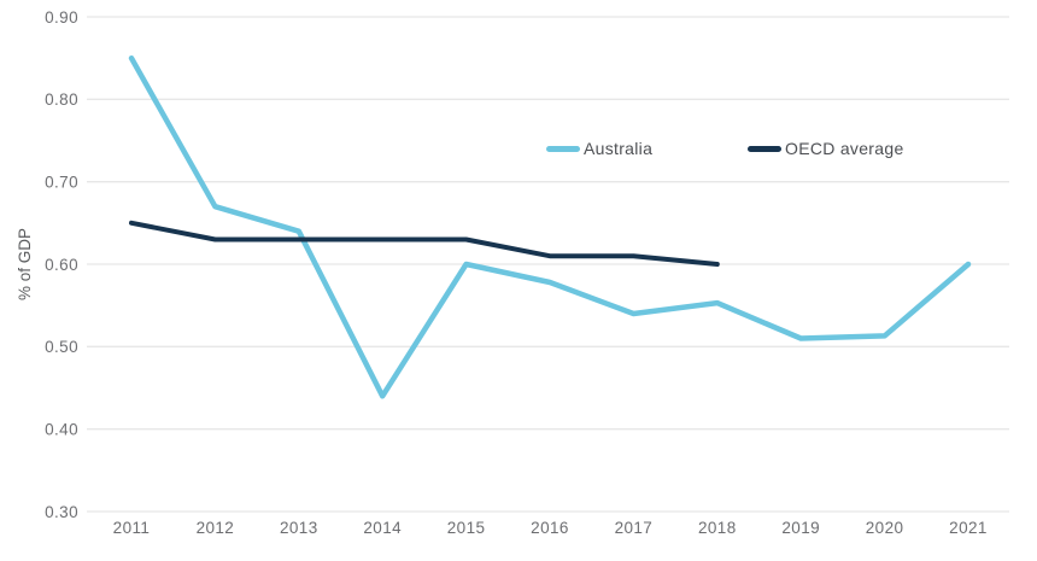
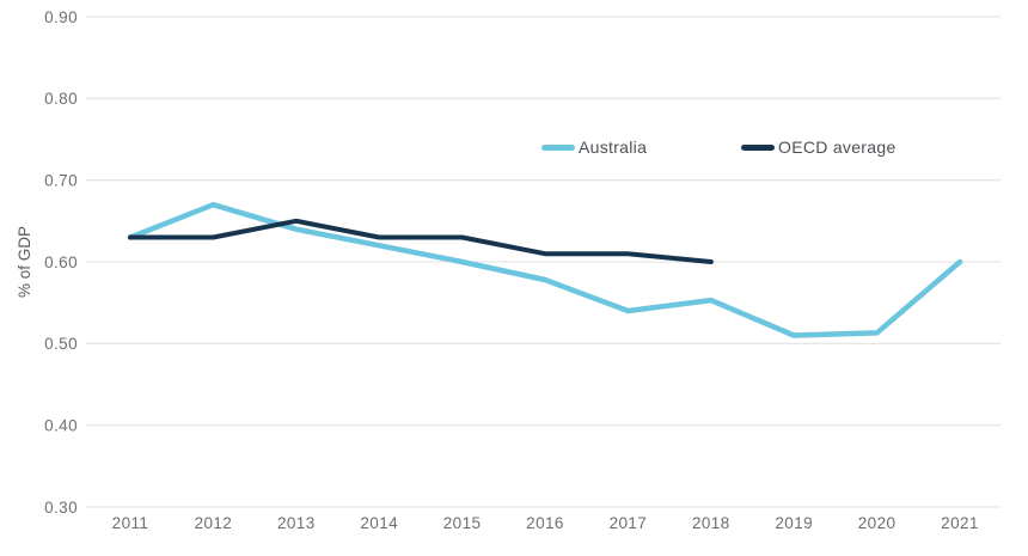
Australia/2011: 0.85 -> 0.63
OECD average/2011: 0.65 -> 0.63
OECD average/2013: 0.63 -> 0.65
Australia/2014: 0.44 -> 0.62
